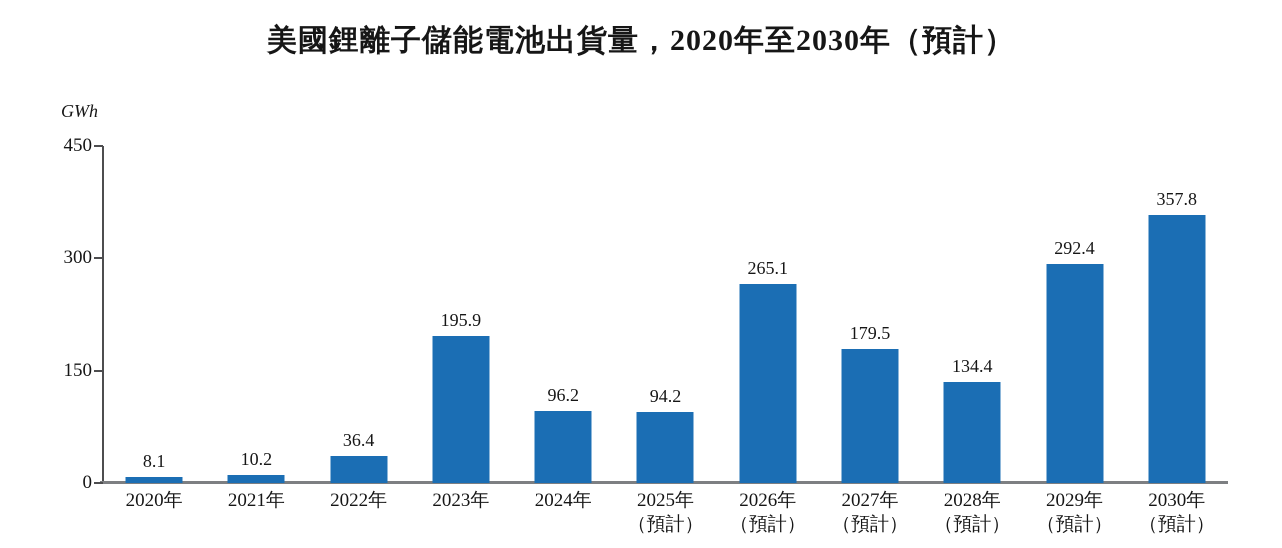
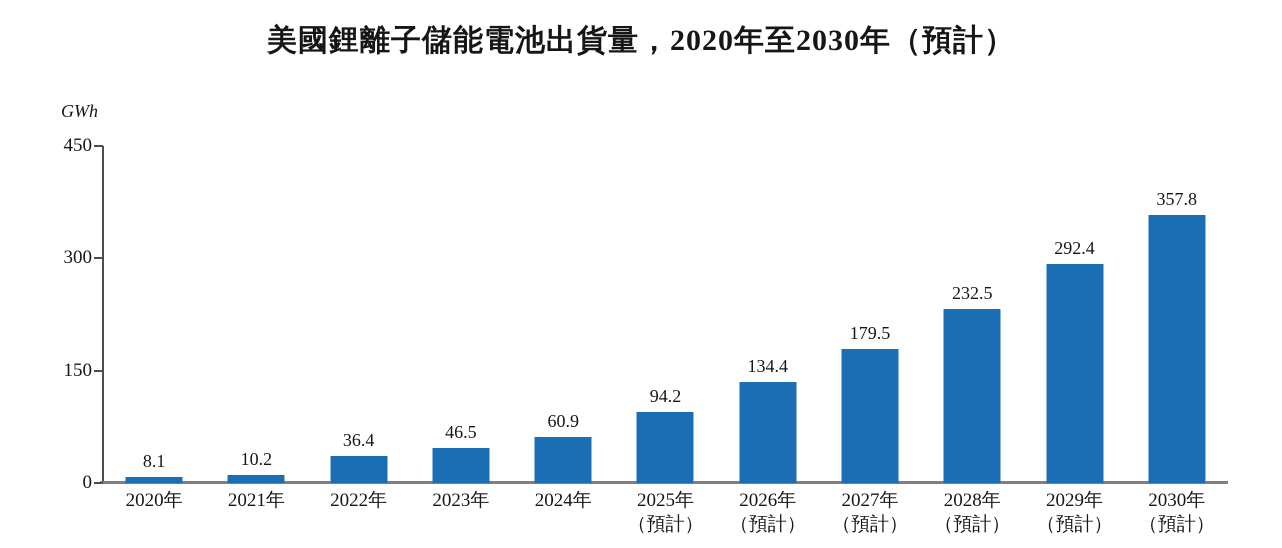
2023年: 195.9 -> 46.5
2024年: 96.2 -> 60.9
2026年: 265.1 -> 134.4
2028年: 134.4 -> 232.5
